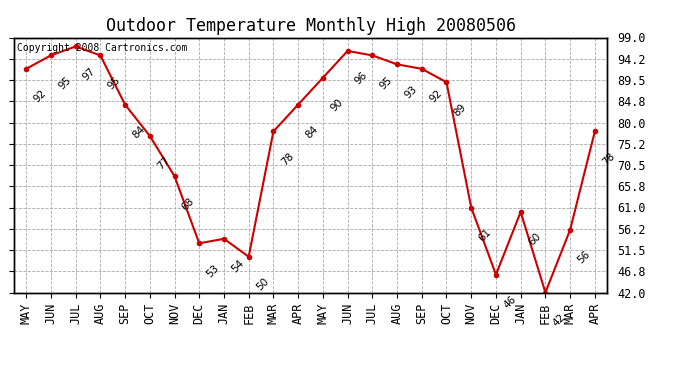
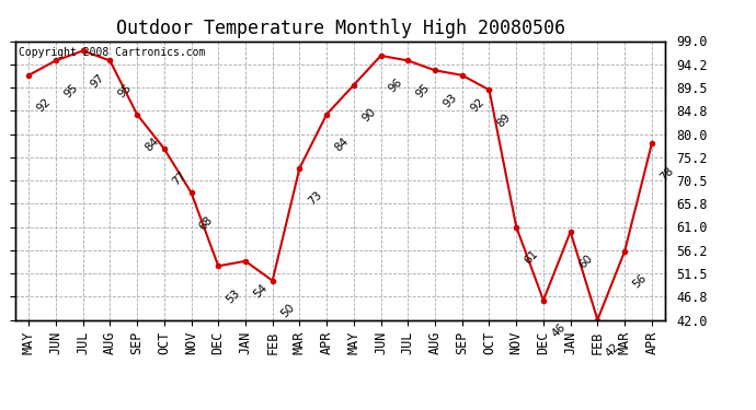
MAR: 78 -> 73
